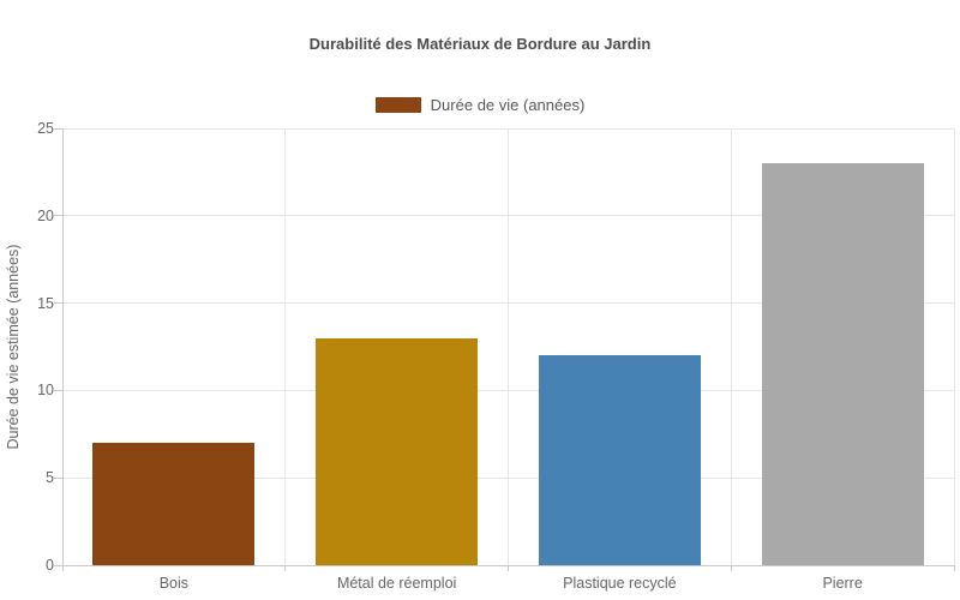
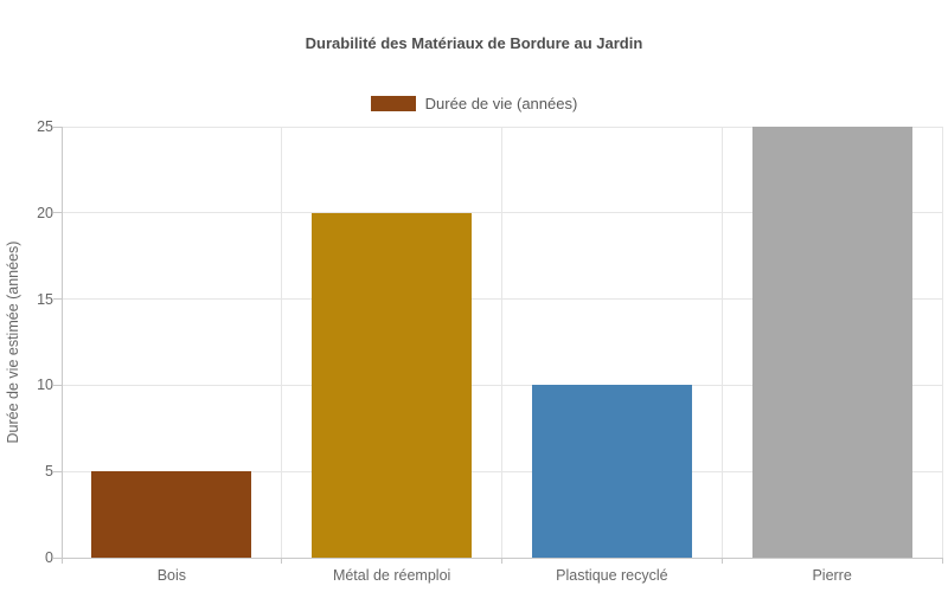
Bois: 7 -> 5
Métal de réemploi: 13 -> 20
Plastique recyclé: 12 -> 10
Pierre: 23 -> 25
